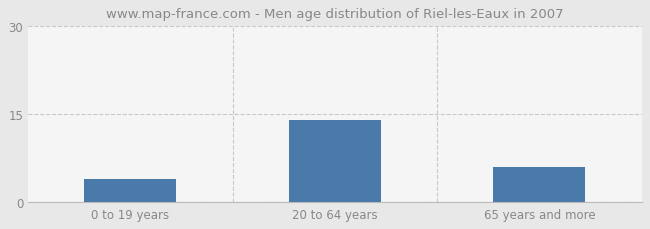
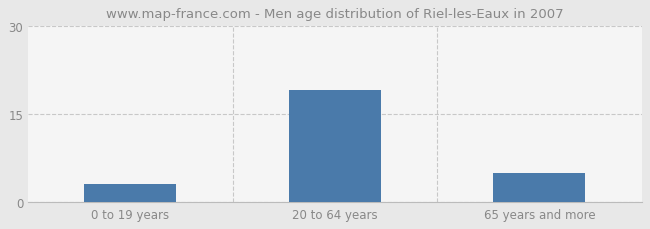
0 to 19 years: 4 -> 3
20 to 64 years: 14 -> 19
65 years and more: 6 -> 5
